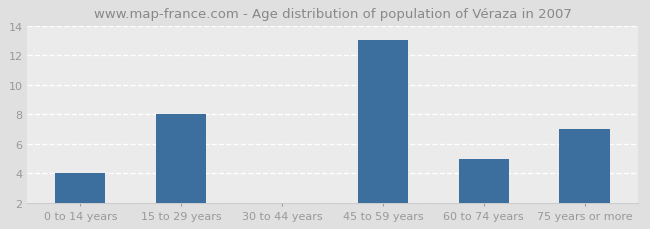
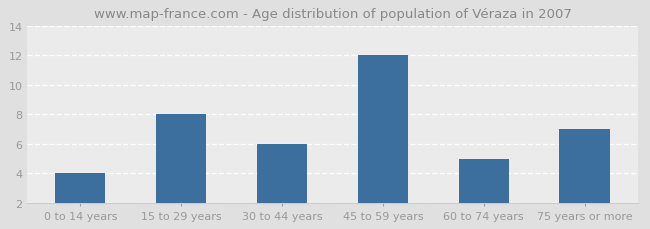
30 to 44 years: 2 -> 6
45 to 59 years: 13 -> 12
